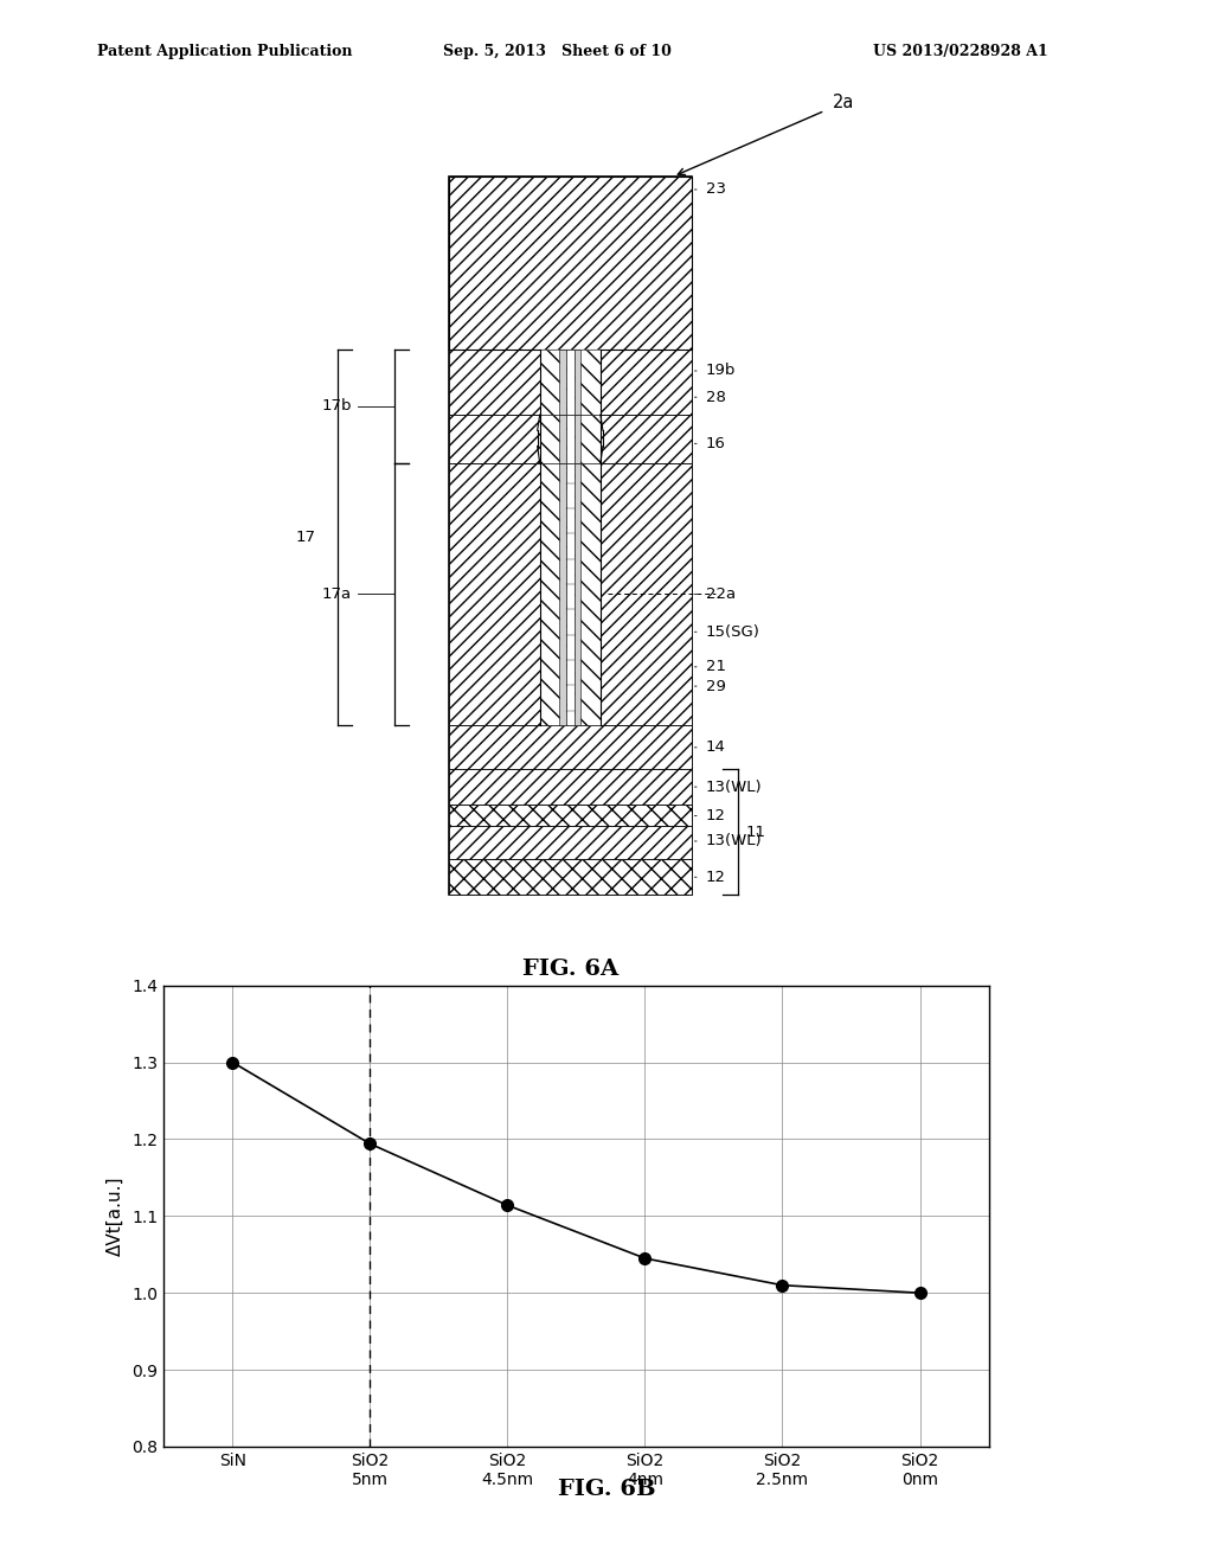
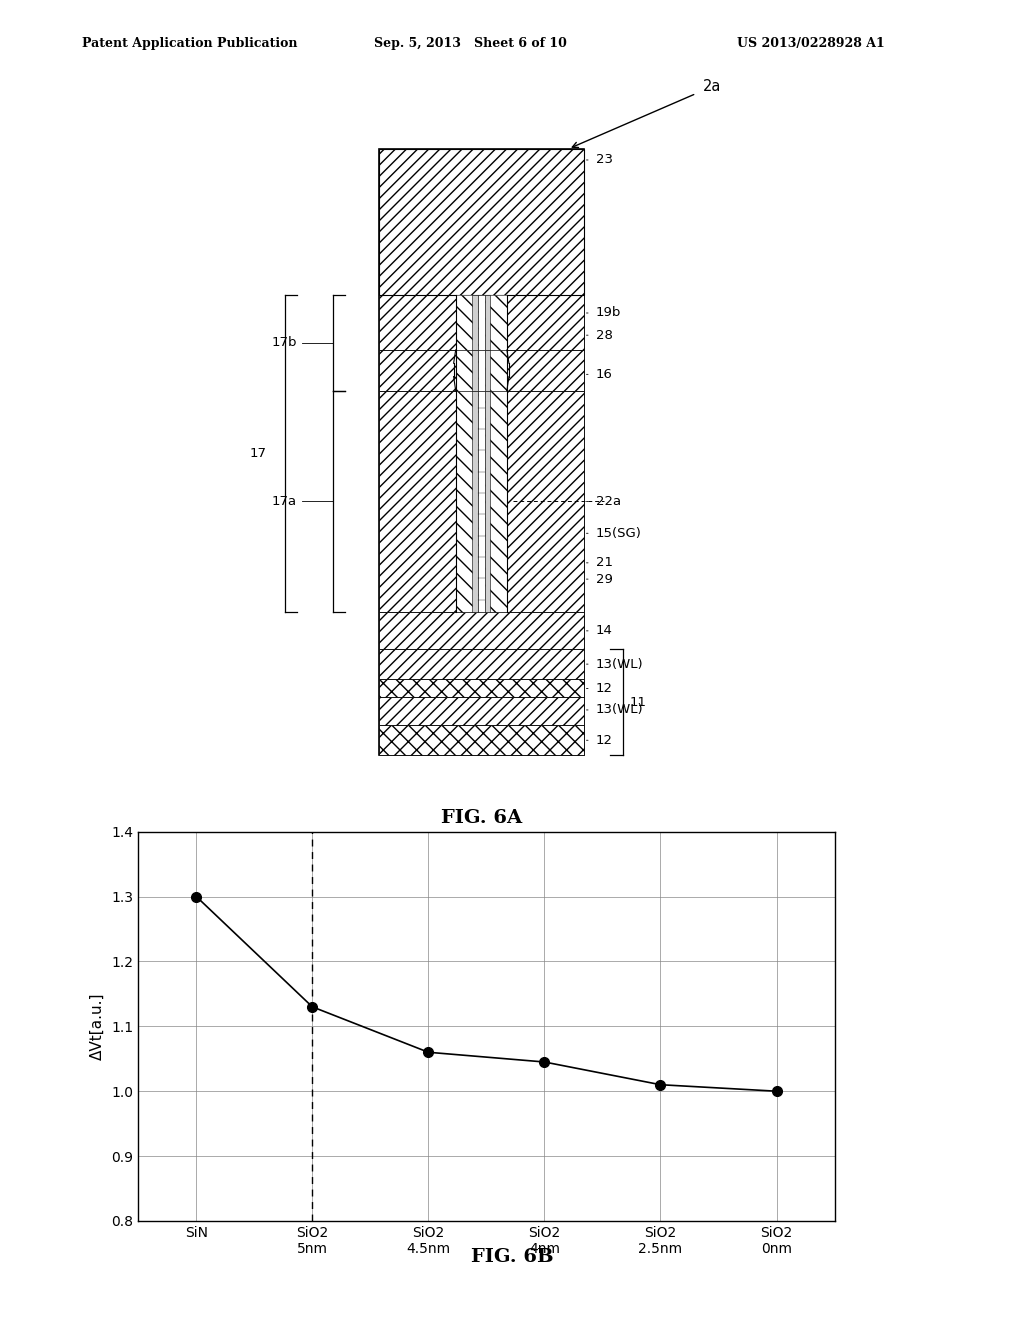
SiO2 5nm: 1.194 -> 1.130
SiO2 4.5nm: 1.114 -> 1.060
